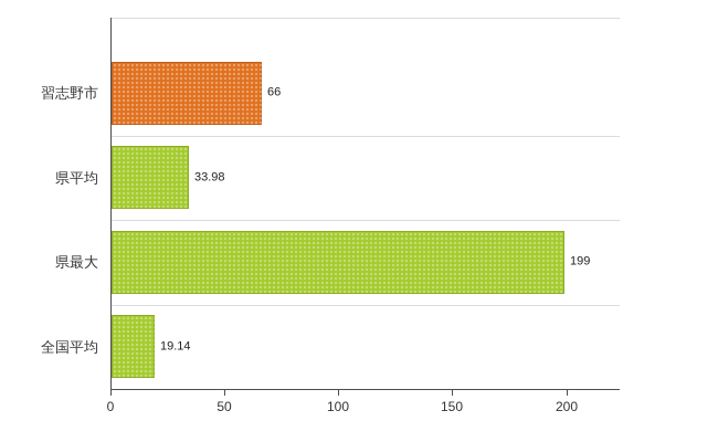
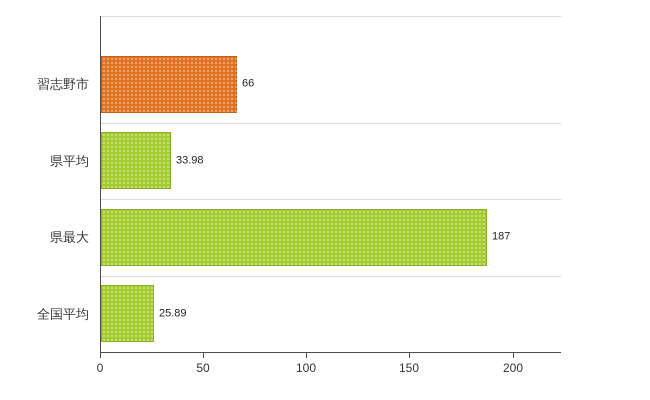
県最大: 199 -> 187
全国平均: 19.14 -> 25.89
